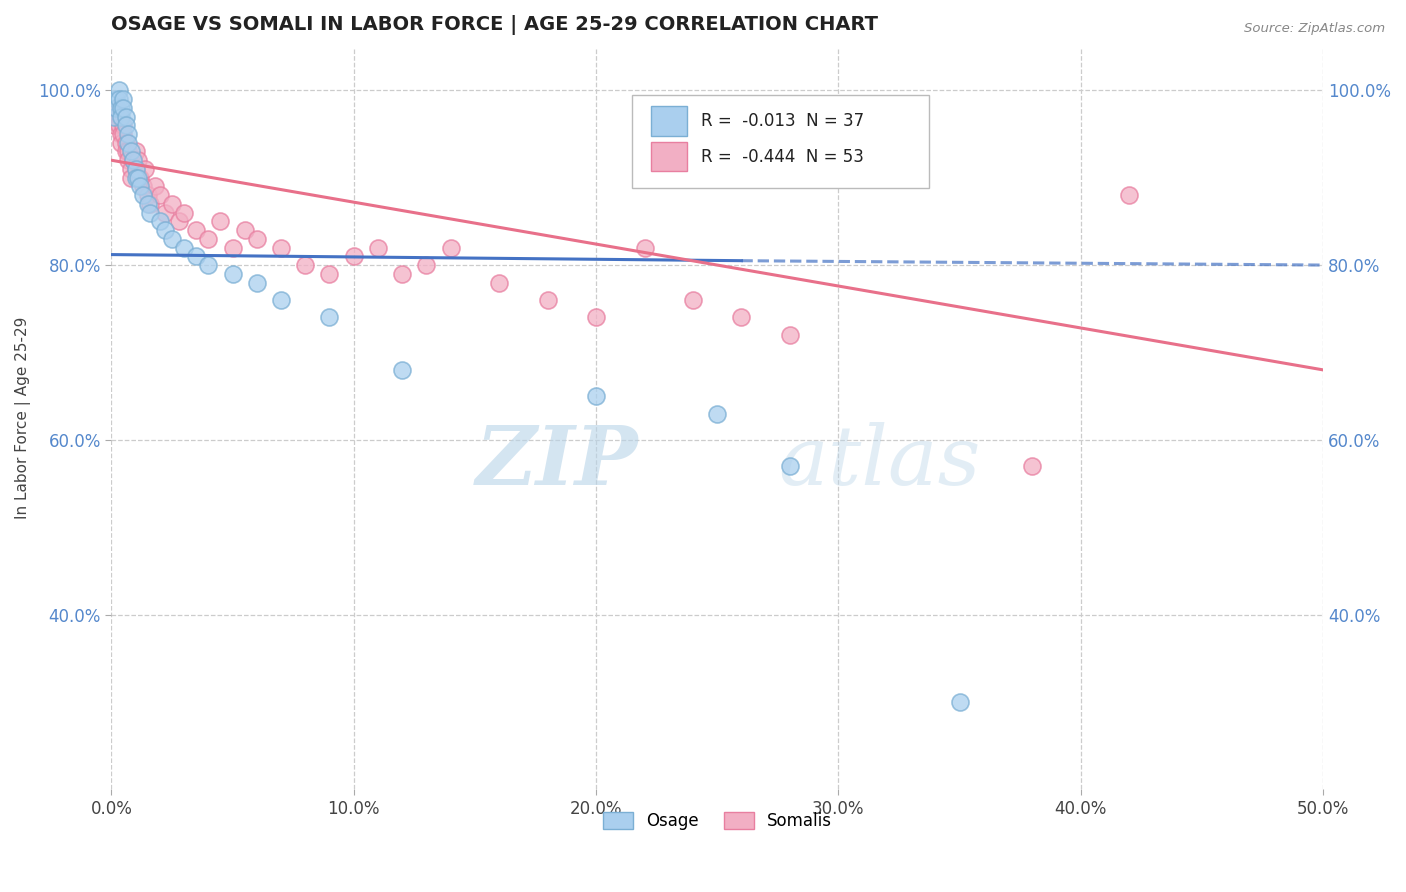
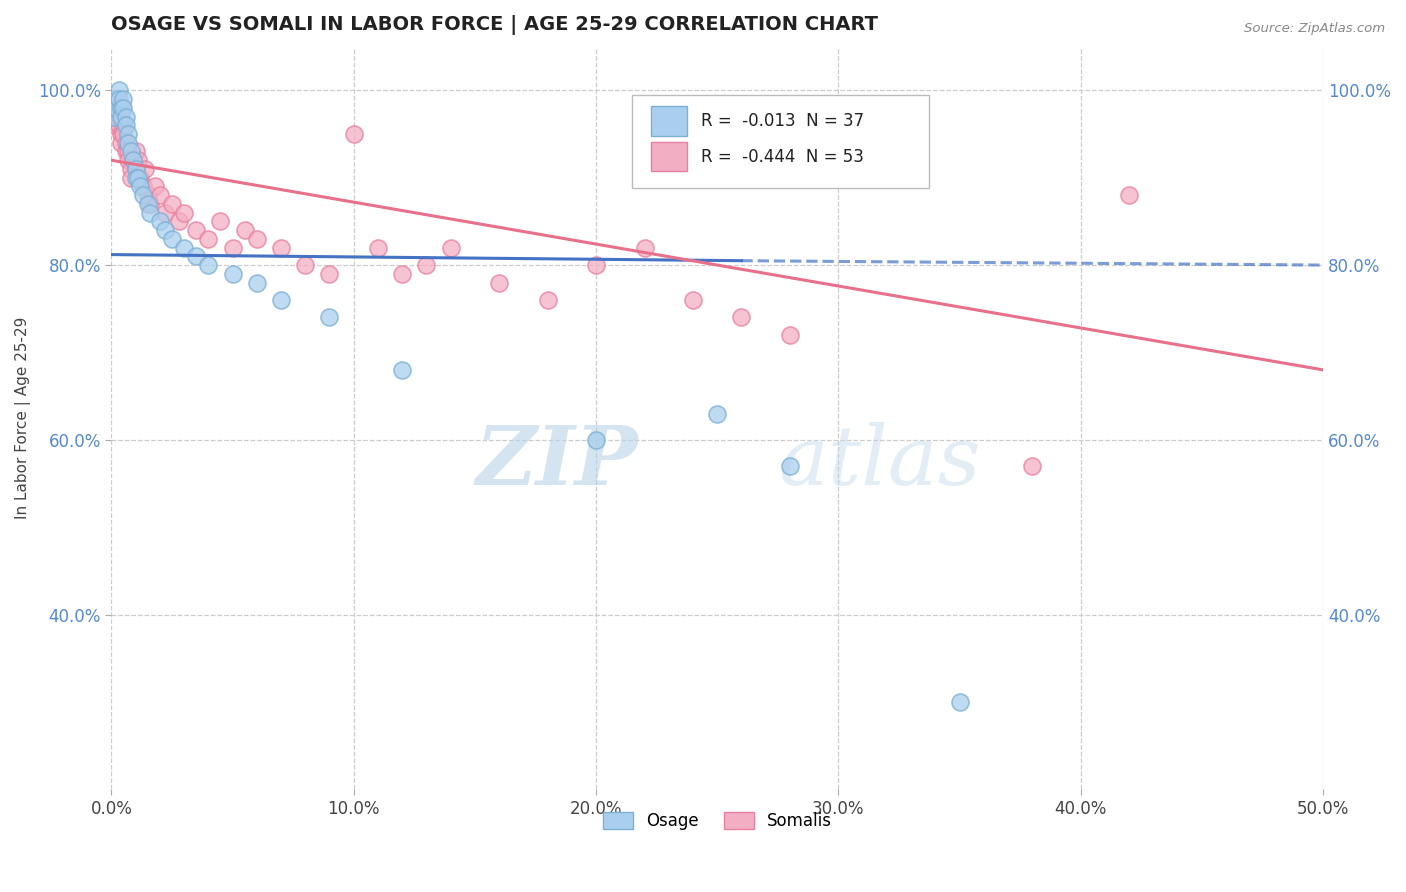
Somalis/10.0%: 81% -> 95%
Osage/20.0%: 65% -> 60%
Somalis/20.0%: 74% -> 80%
